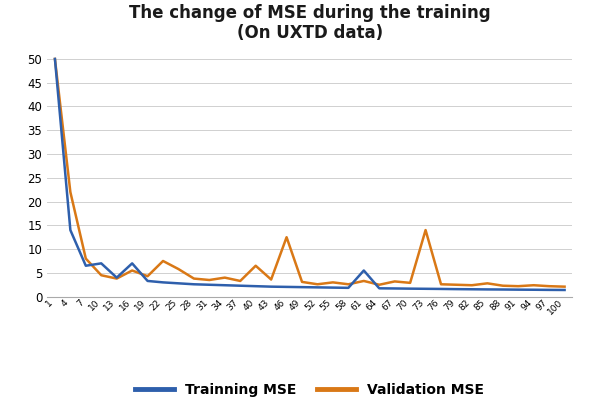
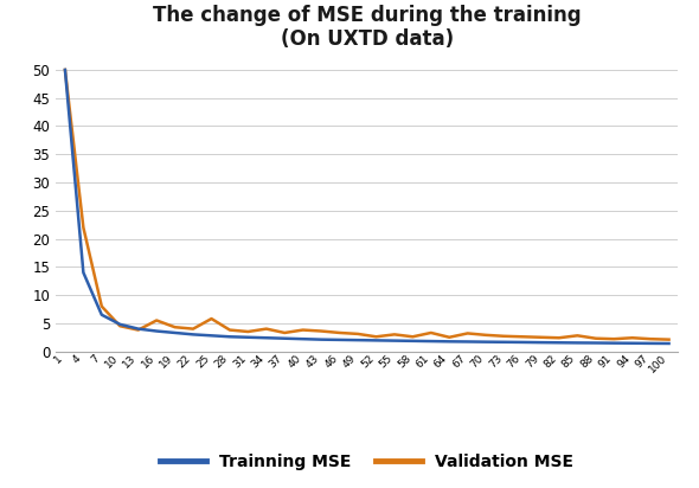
Trainning MSE/10: 7.0 -> 4.8
Trainning MSE/16: 7.0 -> 3.6
Validation MSE/22: 7.5 -> 4.0
Validation MSE/40: 6.5 -> 3.8
Validation MSE/46: 12.5 -> 3.3
Trainning MSE/61: 5.5 -> 1.8
Validation MSE/73: 14.0 -> 2.7
